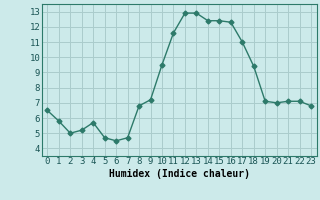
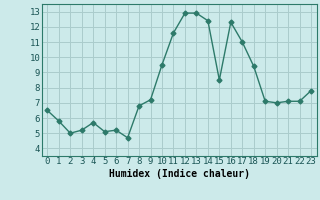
5: 4.7 -> 5.1
6: 4.5 -> 5.2
15: 12.4 -> 8.5
23: 6.8 -> 7.8
